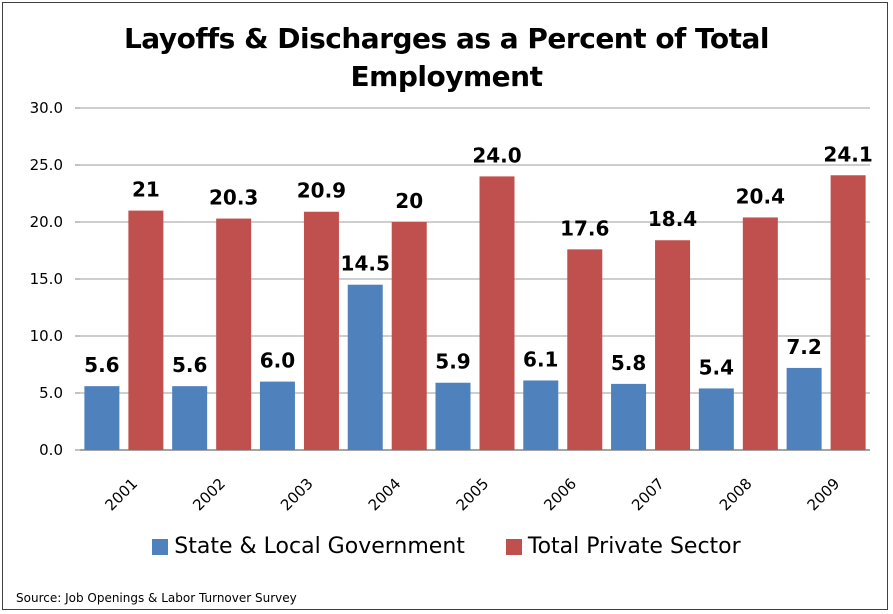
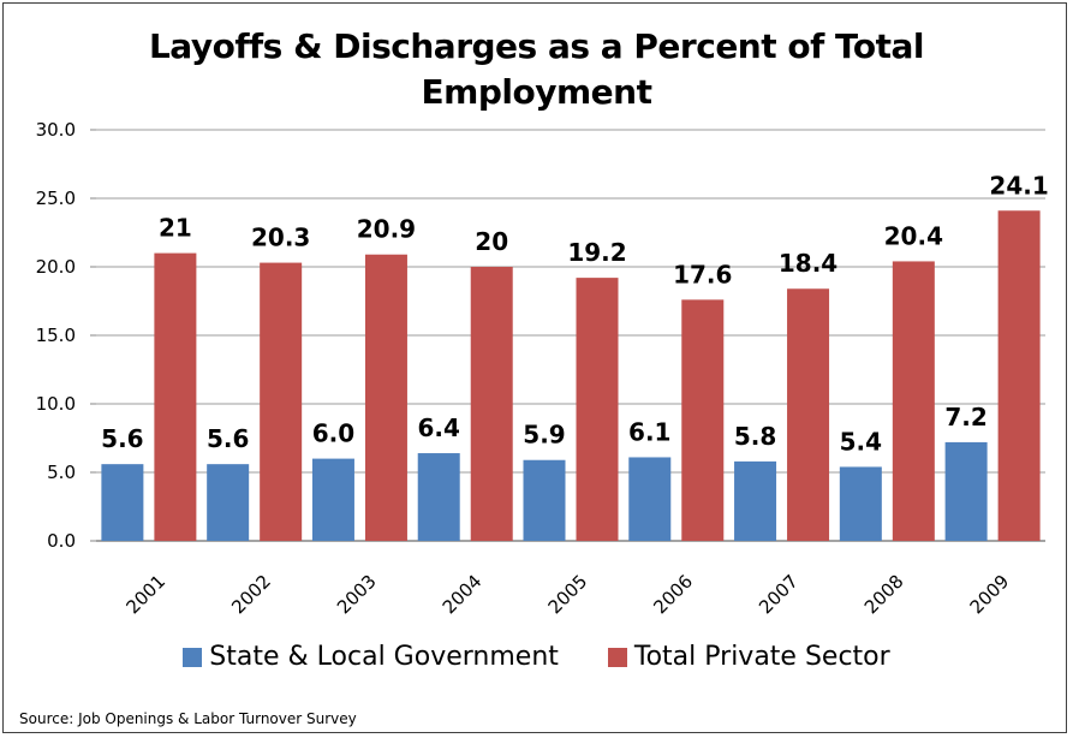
State & Local Government/2004: 14.5 -> 6.4
Total Private Sector/2005: 24.0 -> 19.2
